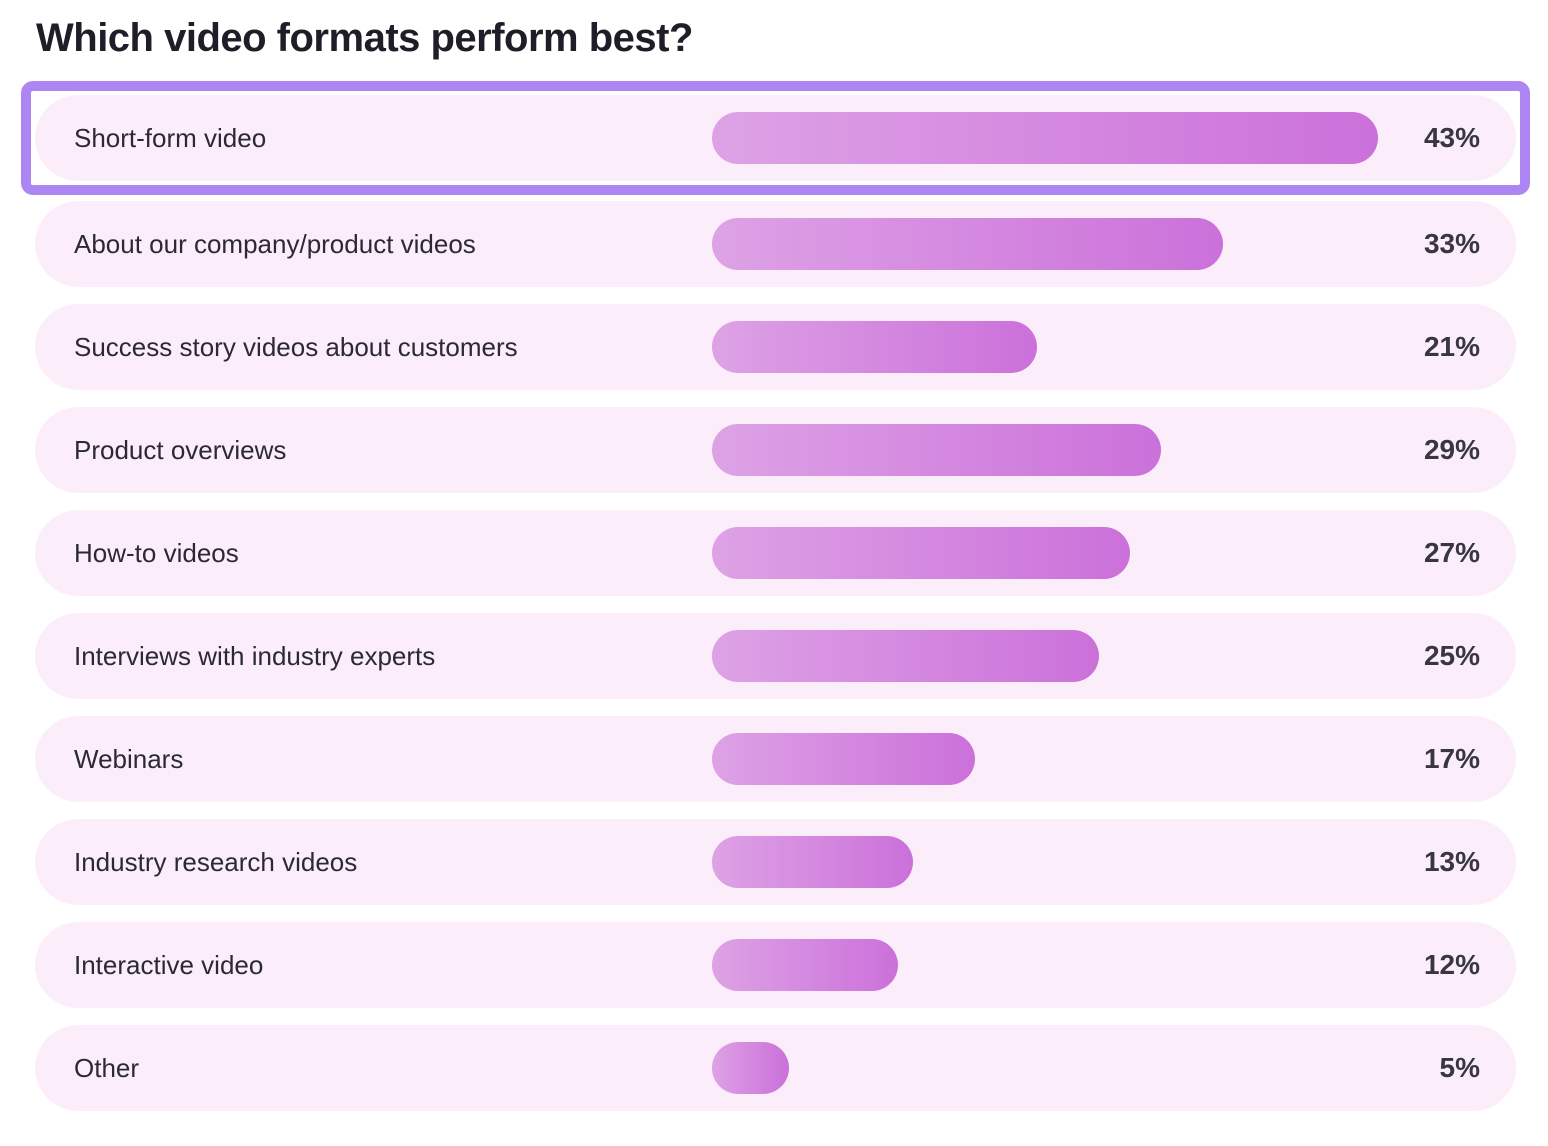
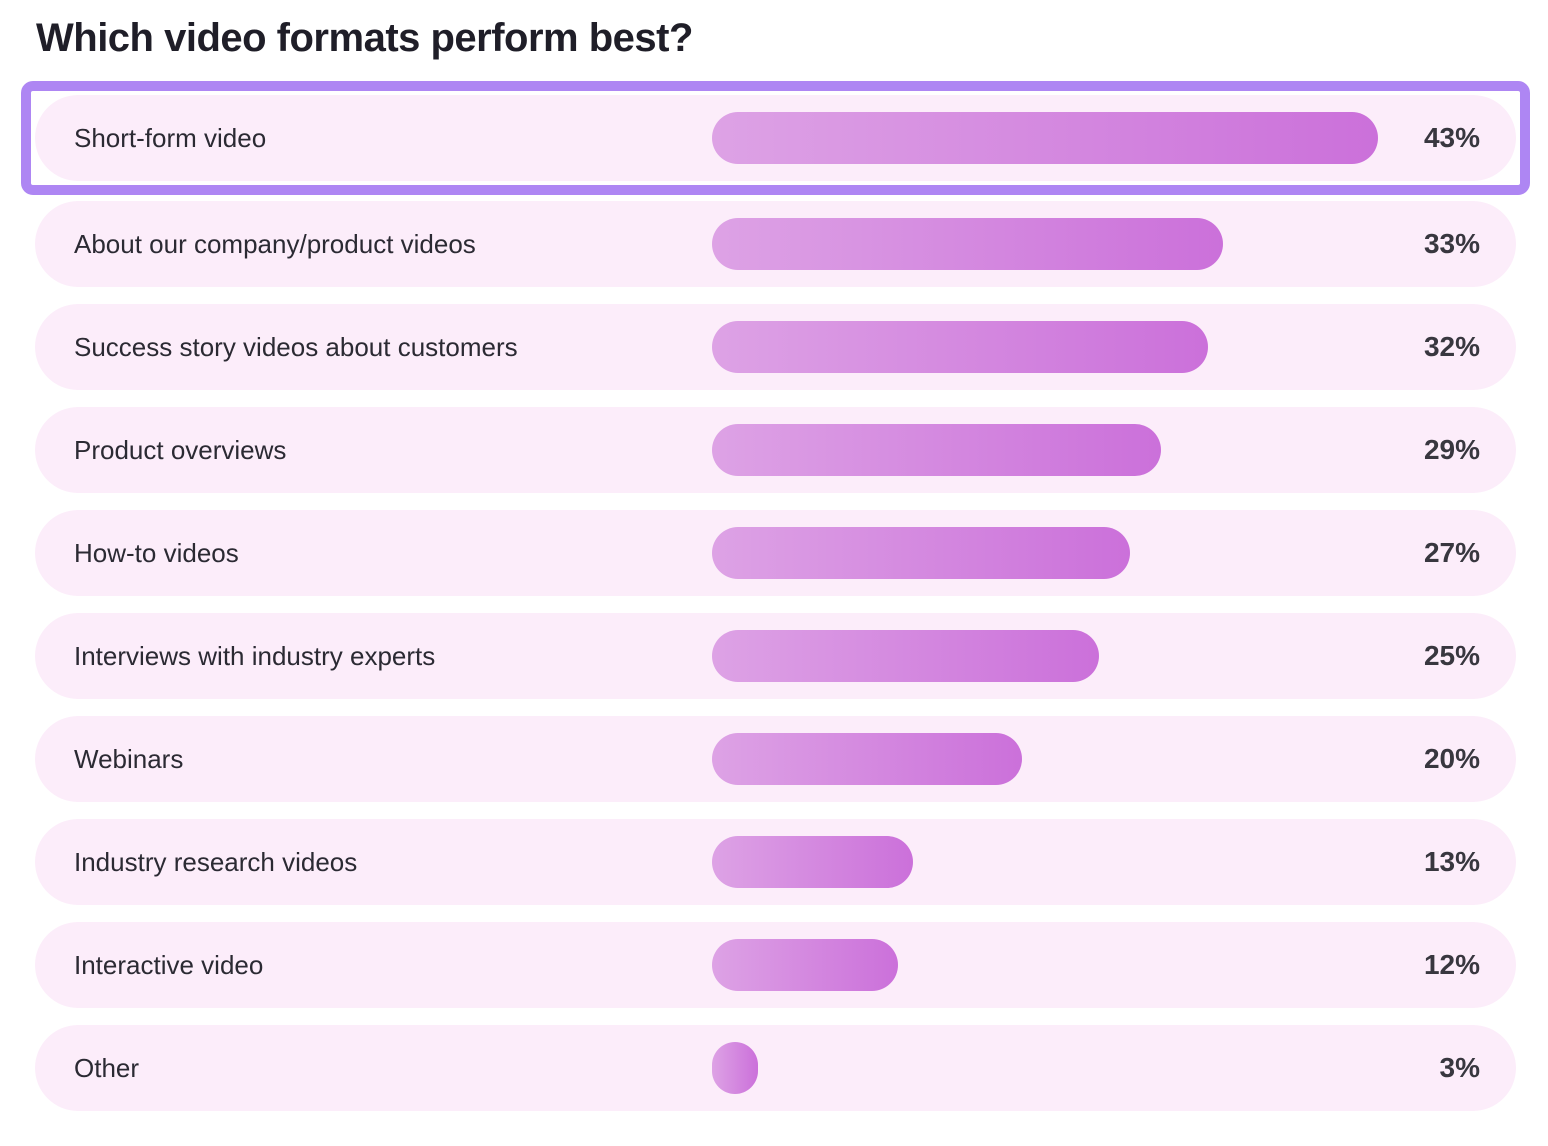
Success story videos about customers: 21% -> 32%
Webinars: 17% -> 20%
Other: 5% -> 3%
